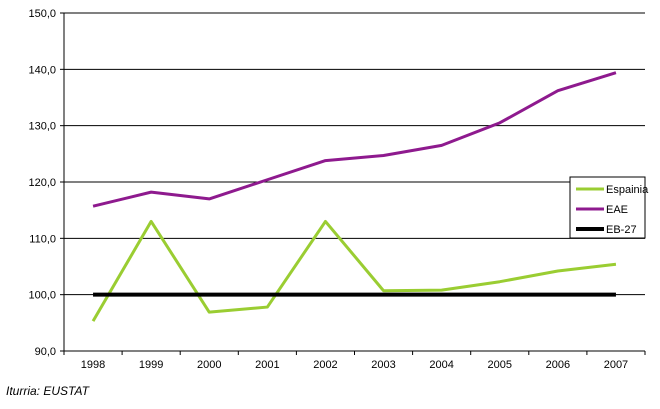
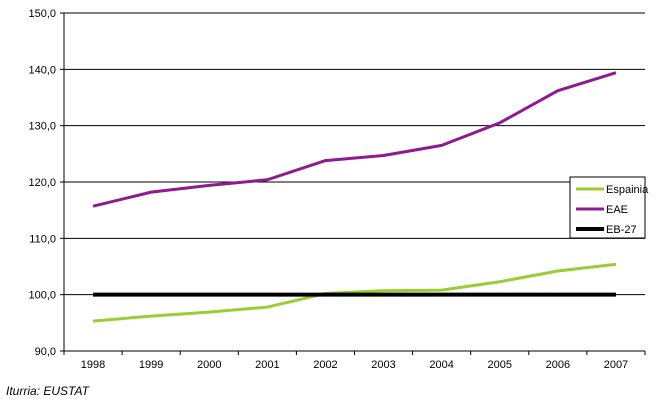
Espainia/1999: 113 -> 96
EAE/2000: 117 -> 119
Espainia/2002: 113 -> 100
